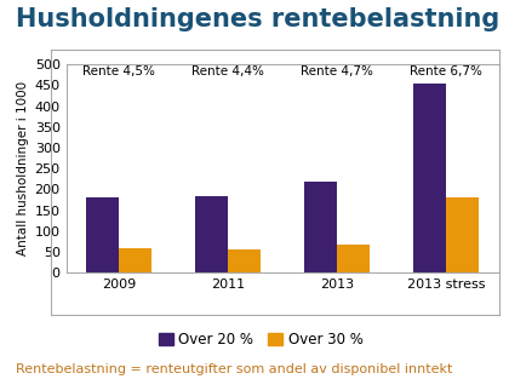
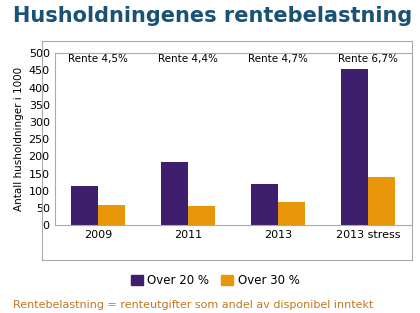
Over 20 %/2009: 180 -> 115
Over 20 %/2013: 220 -> 120
Over 30 %/2013 stress: 180 -> 140
